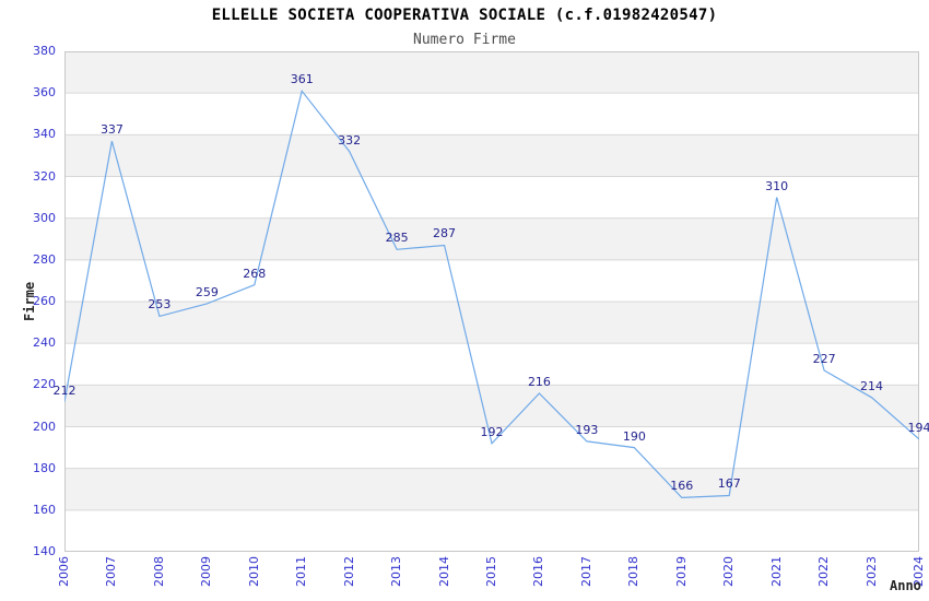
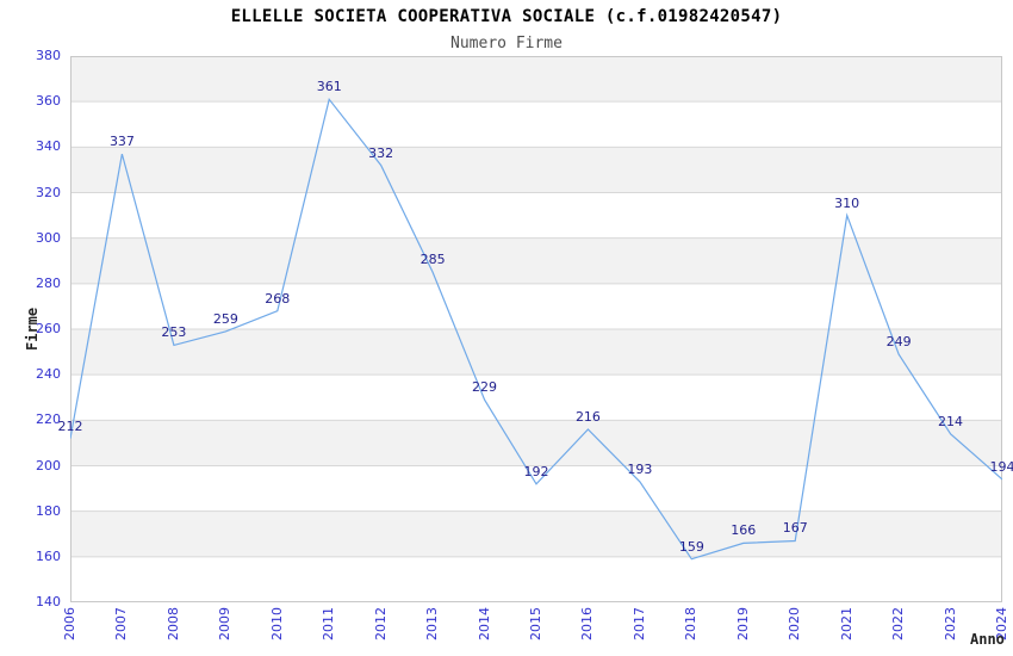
2014: 287 -> 229
2018: 190 -> 159
2022: 227 -> 249
